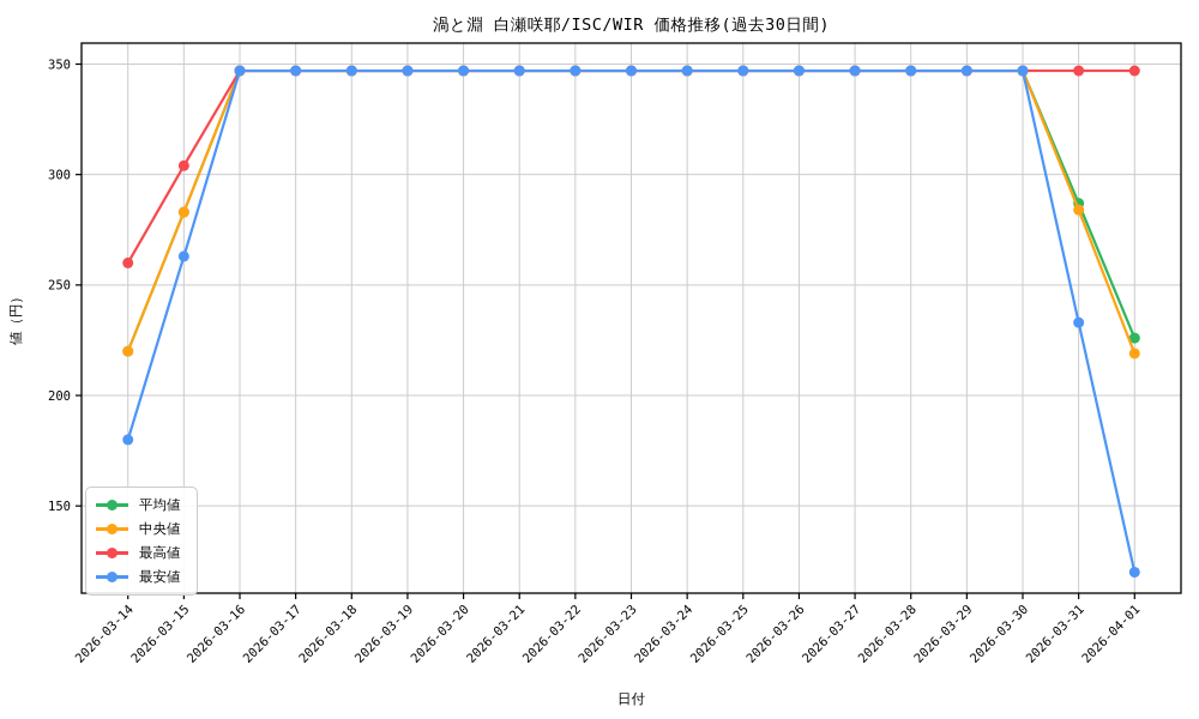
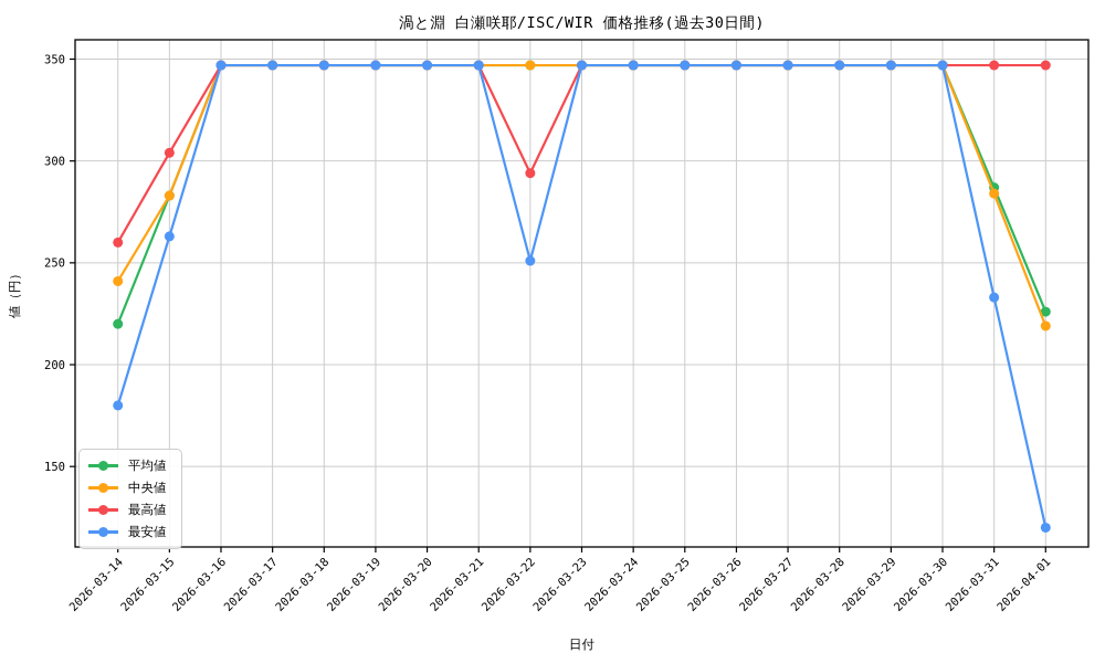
中央値/2026-03-14: 220 -> 241
最高値/2026-03-22: 347 -> 294
最安値/2026-03-22: 347 -> 251
